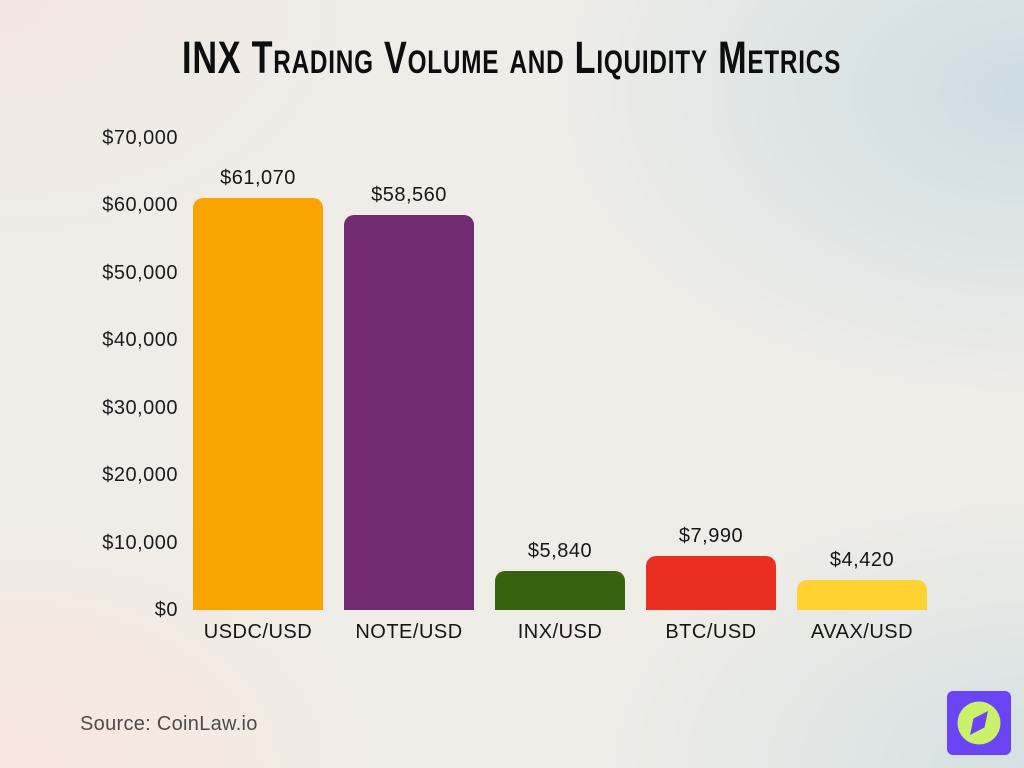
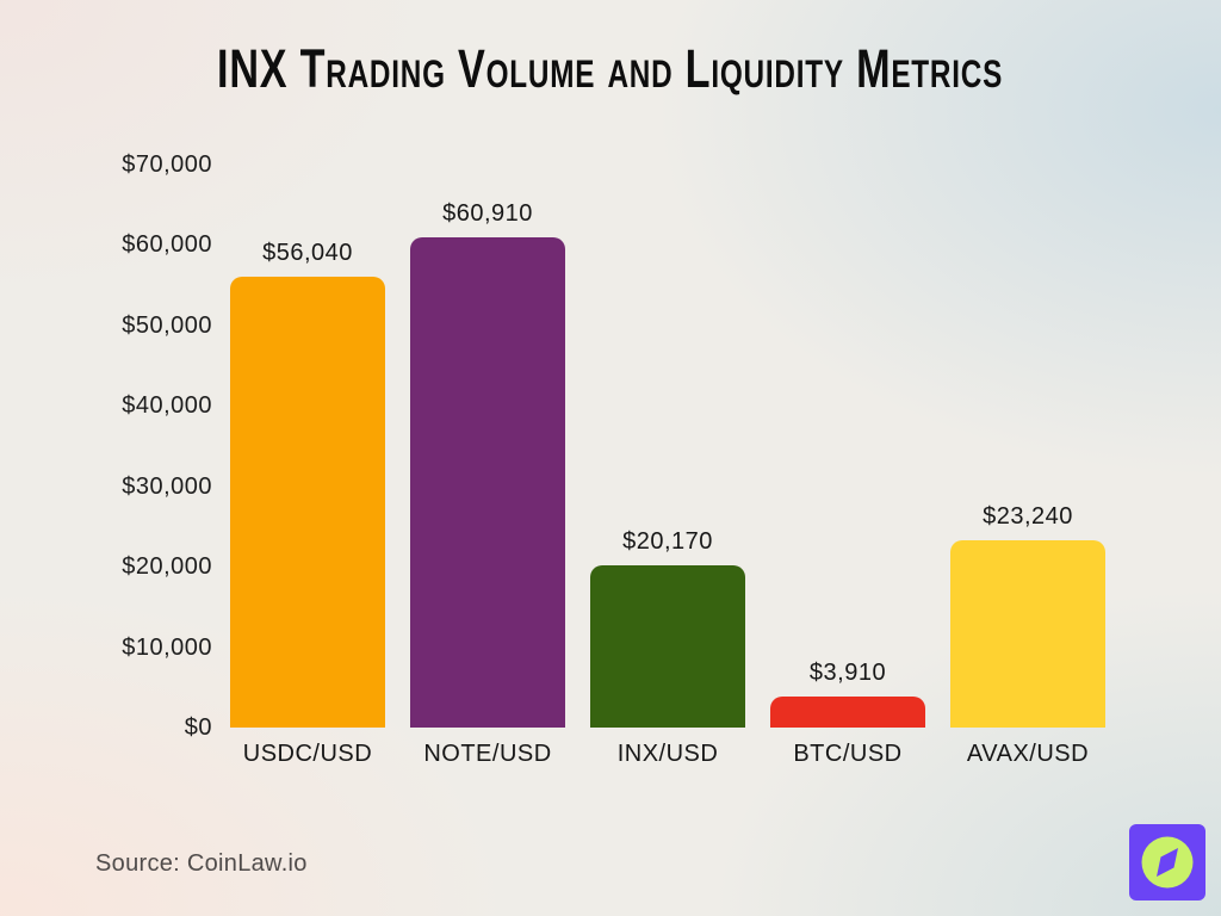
USDC/USD: $61,070 -> $56,040
NOTE/USD: $58,560 -> $60,910
INX/USD: $5,840 -> $20,170
BTC/USD: $7,990 -> $3,910
AVAX/USD: $4,420 -> $23,240
